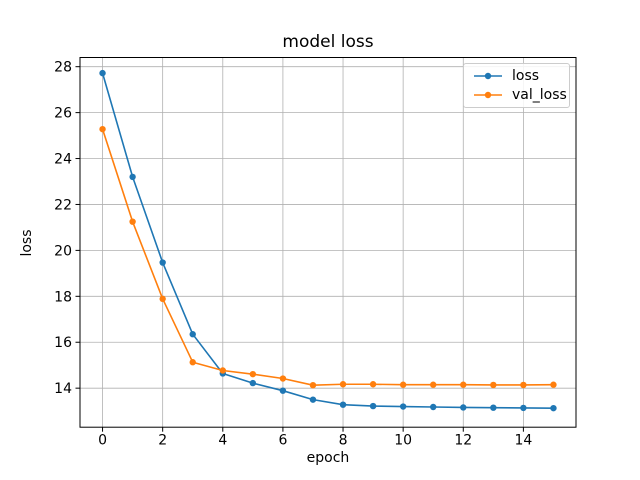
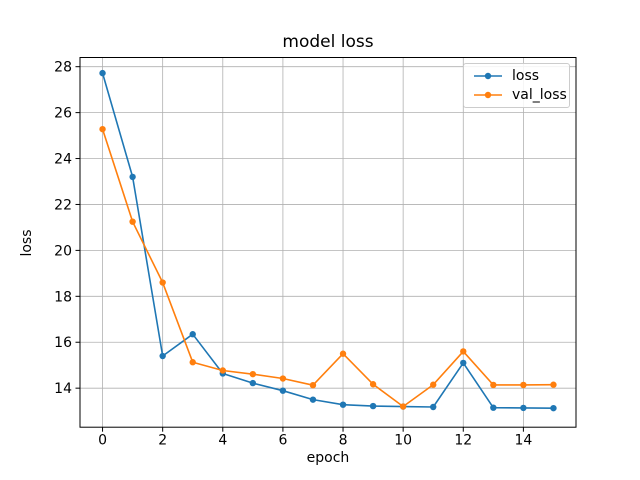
loss/2: 19.5 -> 15.4
val_loss/2: 17.9 -> 18.6
val_loss/8: 14.2 -> 15.5
val_loss/10: 14.2 -> 13.2
loss/12: 13.2 -> 15.1
val_loss/12: 14.2 -> 15.6
